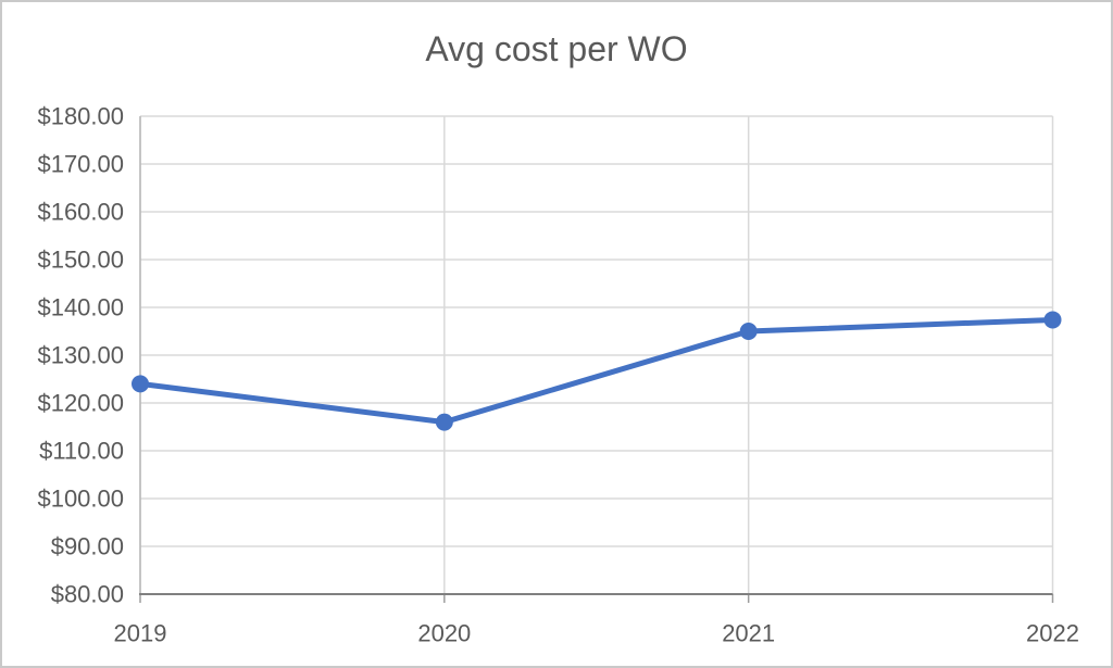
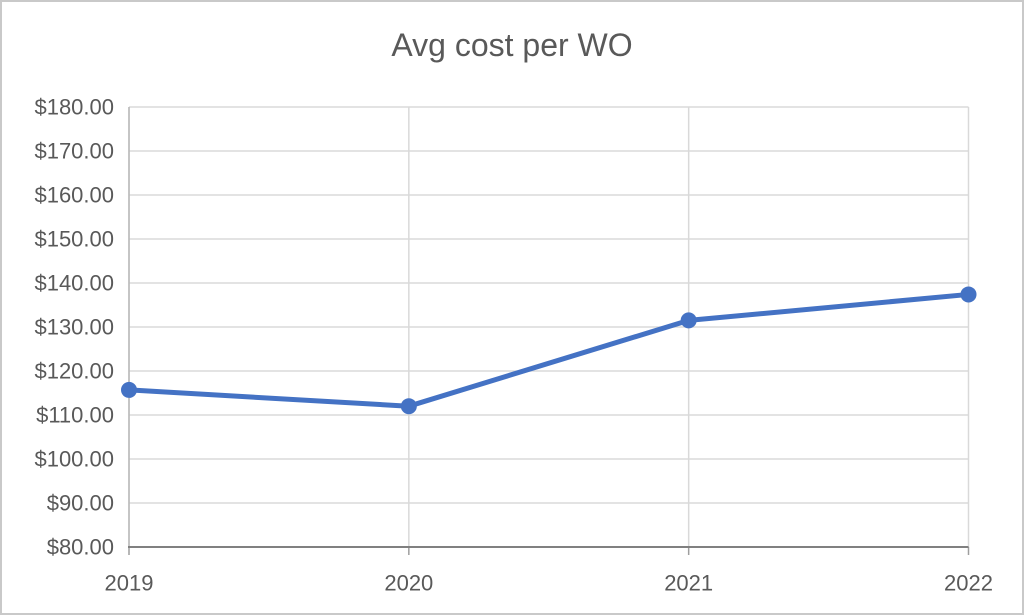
2019: $124 -> $116
2020: $116 -> $112
2021: $135 -> $132
